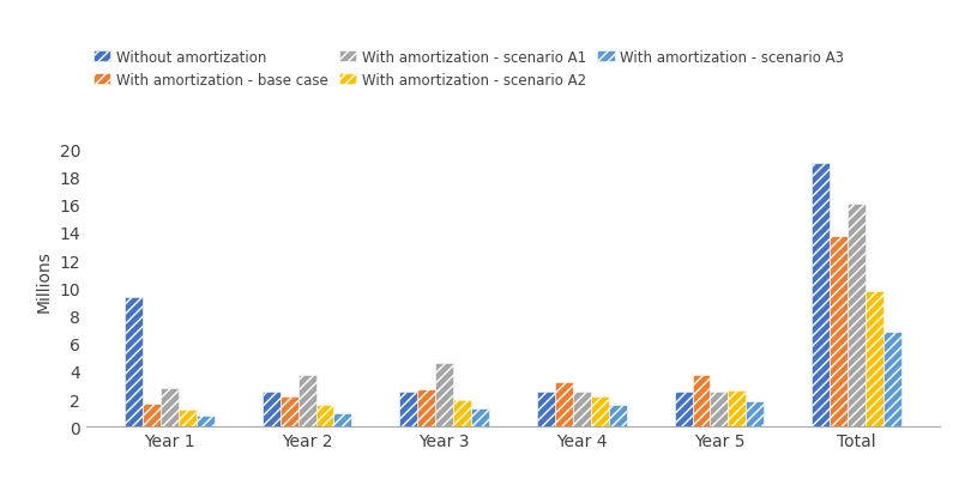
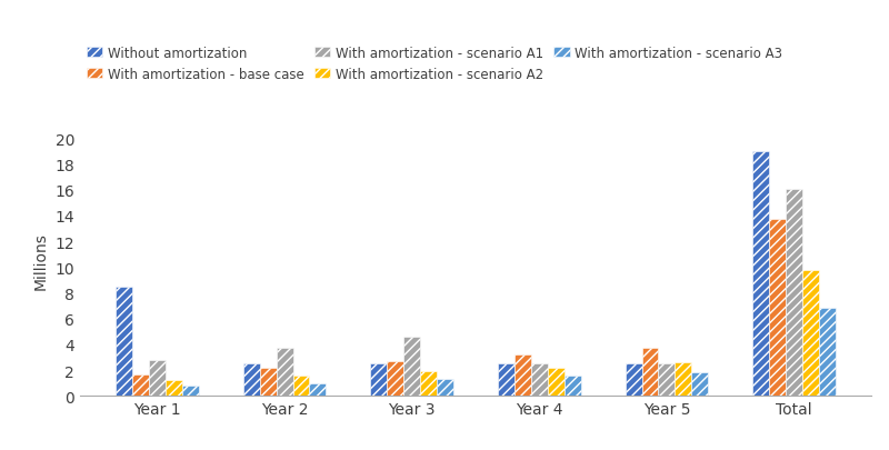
Without amortization/Year 1: 9.3 -> 8.5
